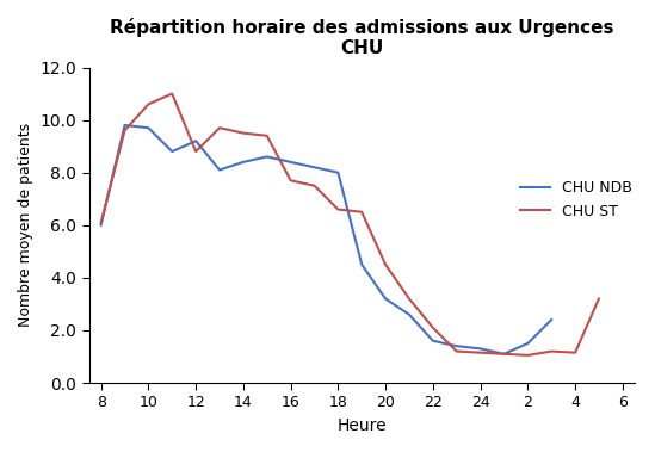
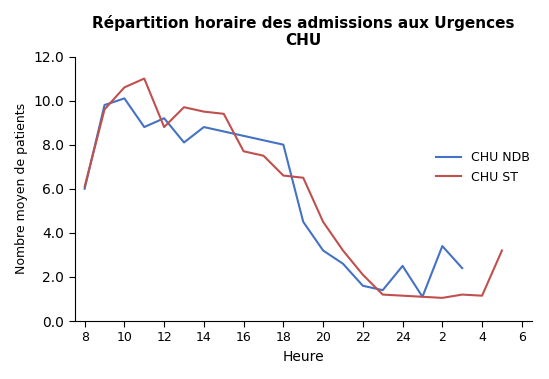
CHU NDB/10: 9.7 -> 10.1
CHU NDB/14: 8.4 -> 8.8
CHU NDB/24: 1.3 -> 2.5
CHU NDB/2: 1.5 -> 3.4
